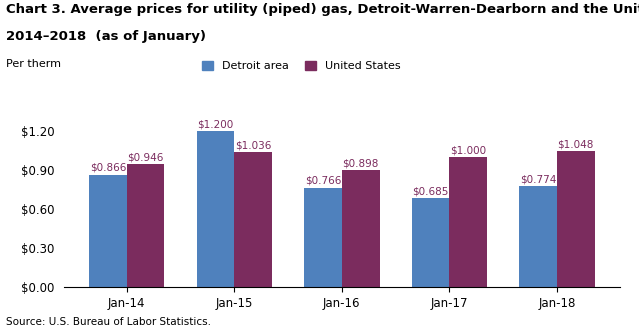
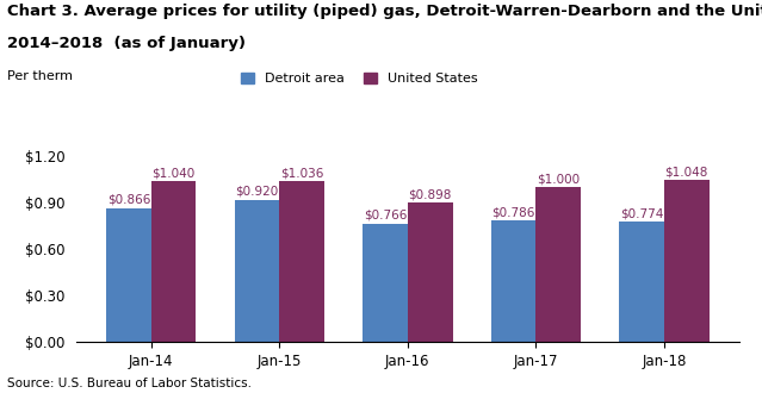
United States/Jan-14: $0.946 -> $1.040
Detroit area/Jan-15: $1.200 -> $0.920
Detroit area/Jan-17: $0.685 -> $0.786
